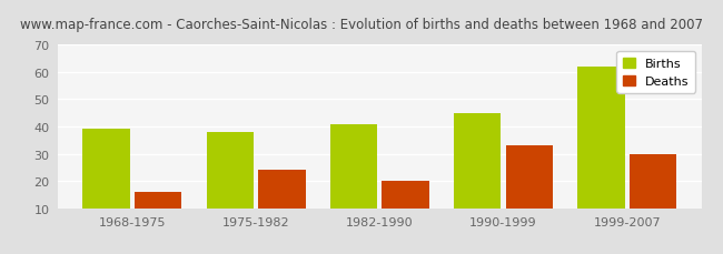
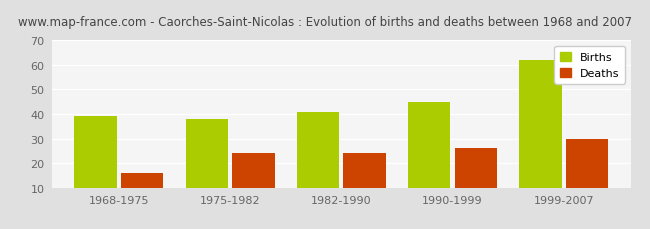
Deaths/1982-1990: 20 -> 24
Deaths/1990-1999: 33 -> 26
